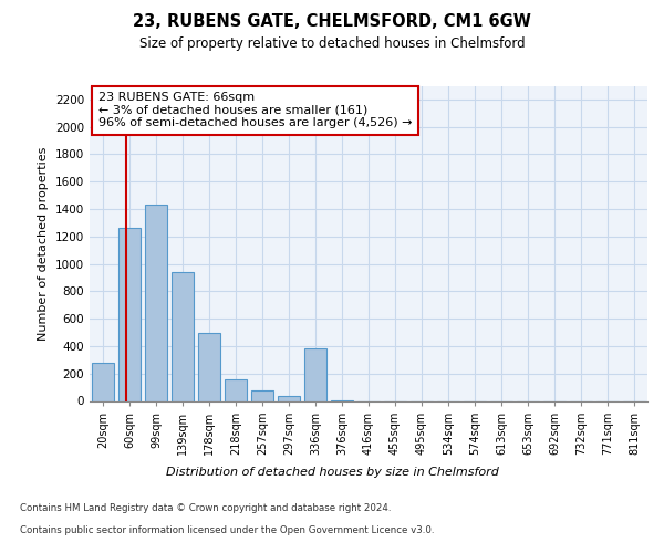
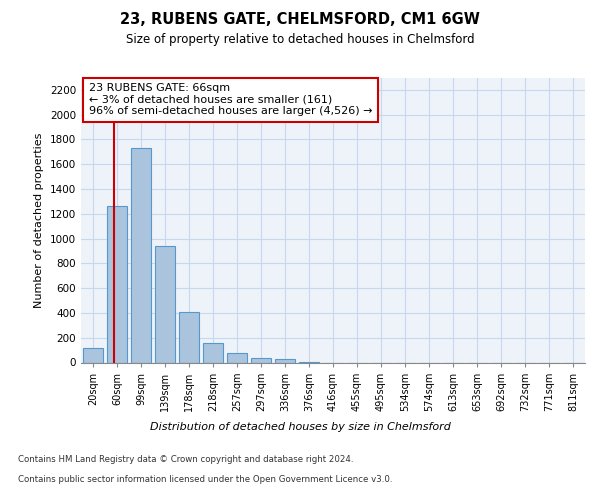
20sqm: 280 -> 120
99sqm: 1430 -> 1730
178sqm: 500 -> 400
336sqm: 380 -> 20
